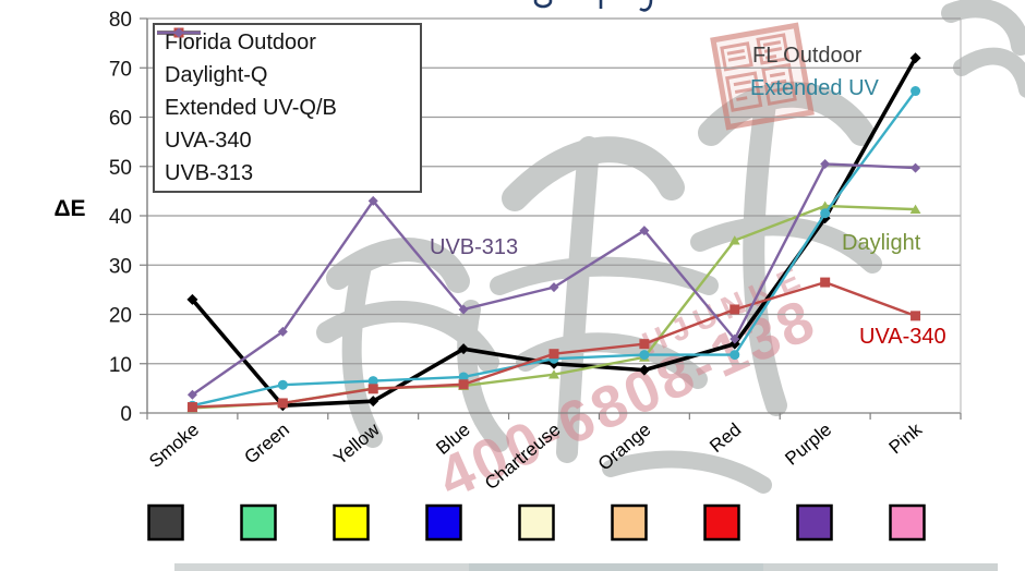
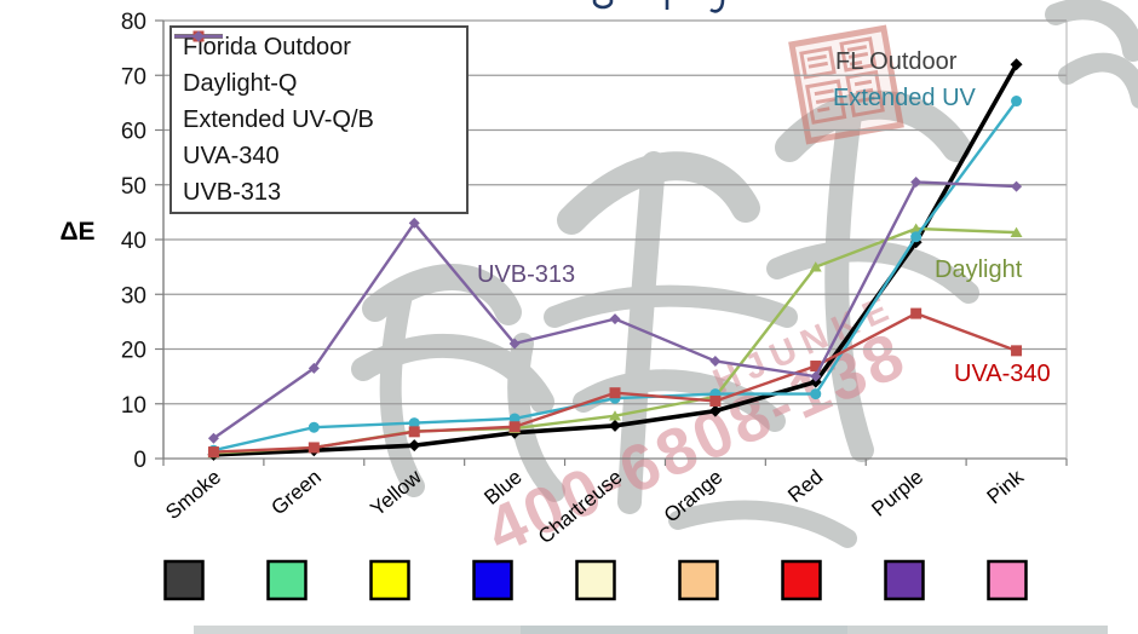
Florida Outdoor/Smoke: 23 -> 1
Florida Outdoor/Blue: 13 -> 5
Florida Outdoor/Chartreuse: 10 -> 6
UVA-340/Orange: 14 -> 10
UVB-313/Orange: 37 -> 18
UVA-340/Red: 21 -> 17
